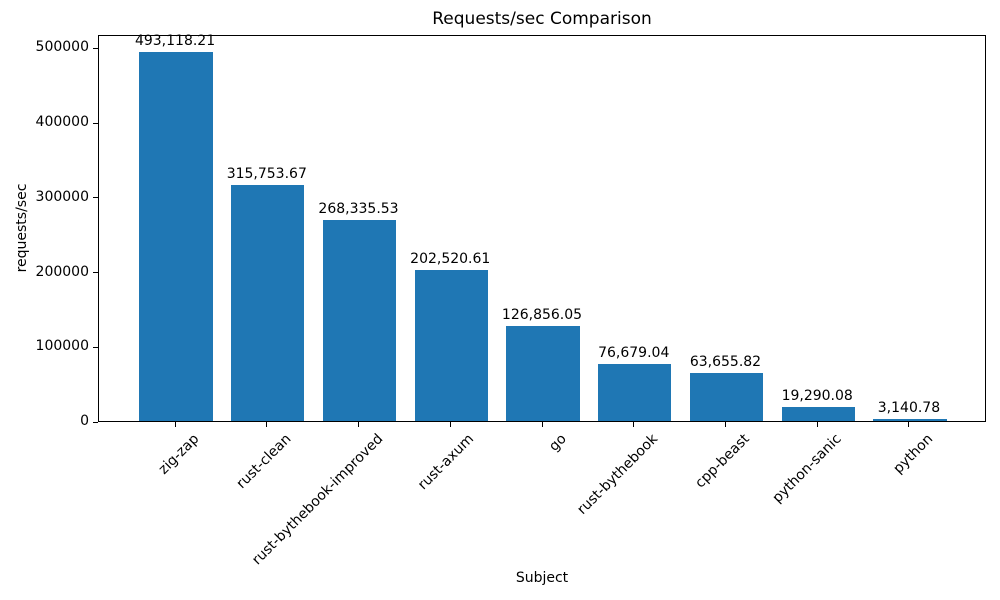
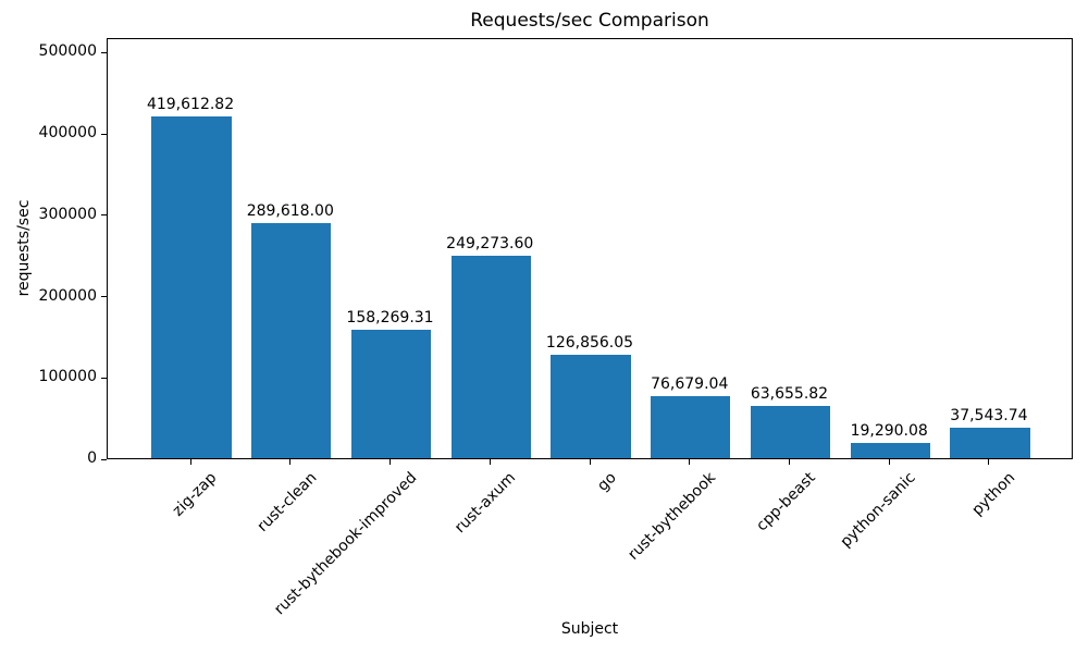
zig-zap: 493,118.21 -> 419,612.82
rust-clean: 315,753.67 -> 289,618.00
rust-bythebook-improved: 268,335.53 -> 158,269.31
rust-axum: 202,520.61 -> 249,273.60
python: 3,140.78 -> 37,543.74
